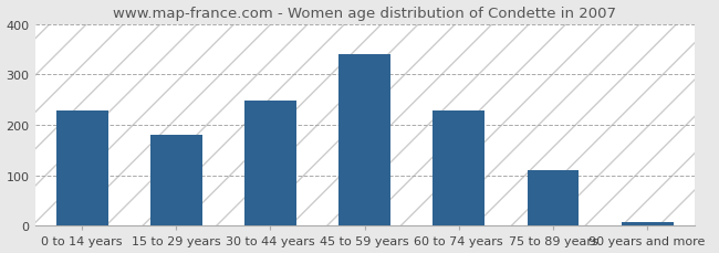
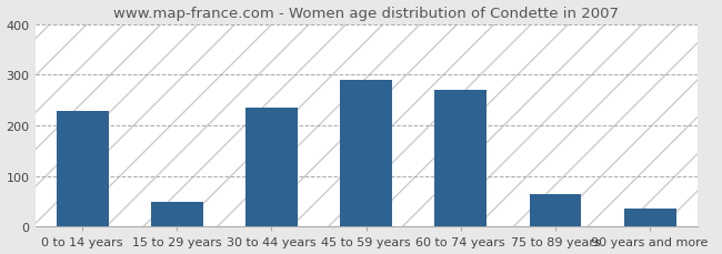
15 to 29 years: 180 -> 50
30 to 44 years: 248 -> 235
45 to 59 years: 340 -> 290
60 to 74 years: 228 -> 270
75 to 89 years: 111 -> 65
90 years and more: 8 -> 35
